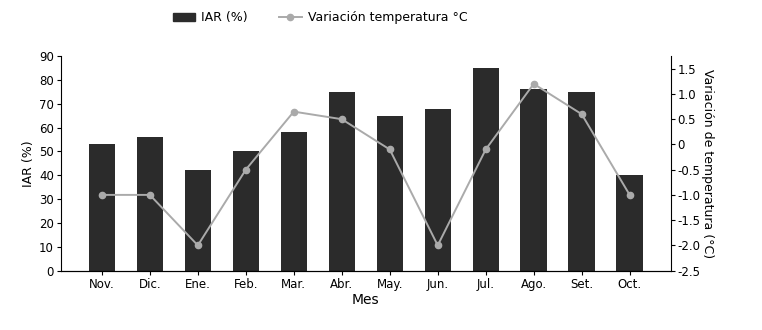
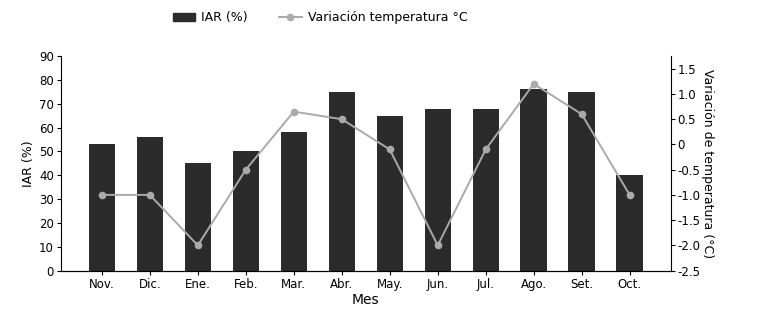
IAR (%)/Ene.: 42 -> 45
IAR (%)/Jul.: 85 -> 68
